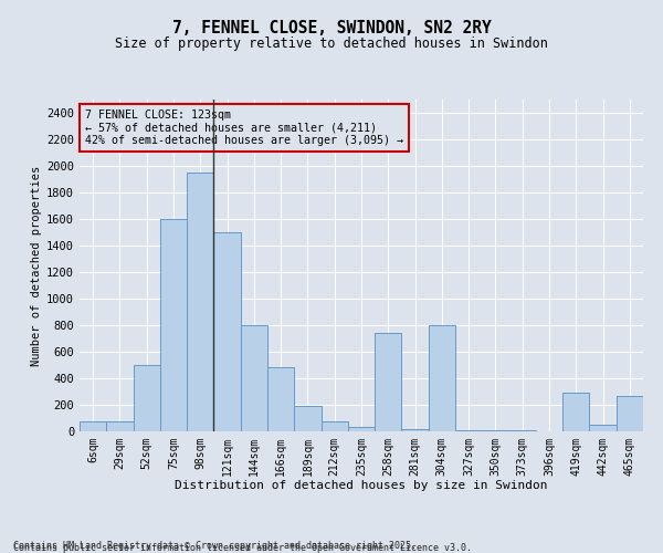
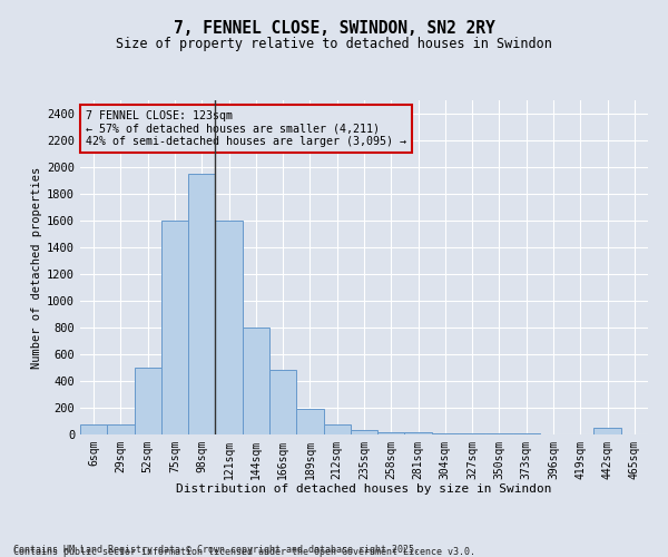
121sqm: 1500 -> 1600
258sqm: 740 -> 20
304sqm: 800 -> 10
419sqm: 290 -> 0
465sqm: 270 -> 0
